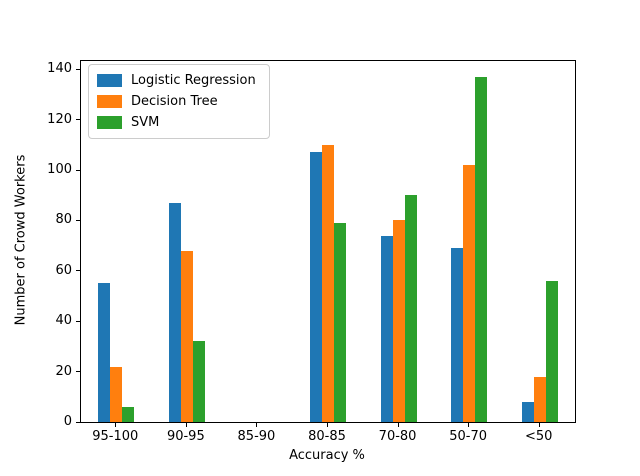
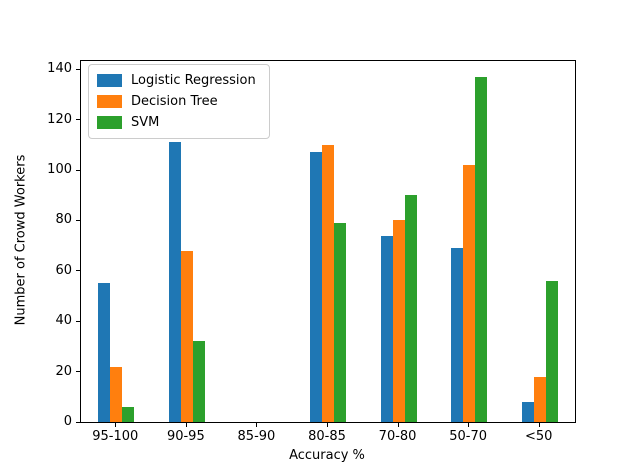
Logistic Regression/90-95: 87 -> 111
